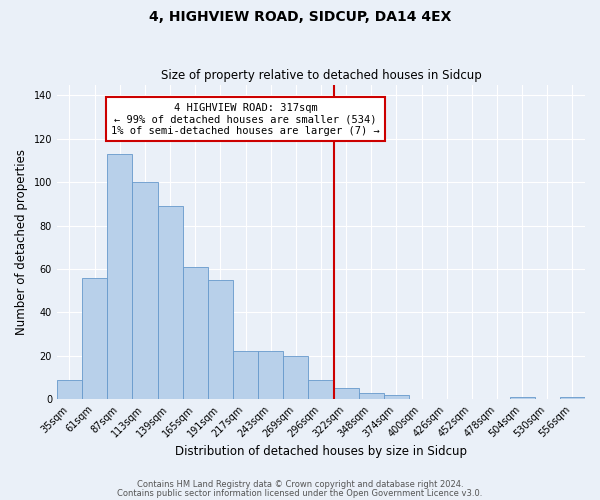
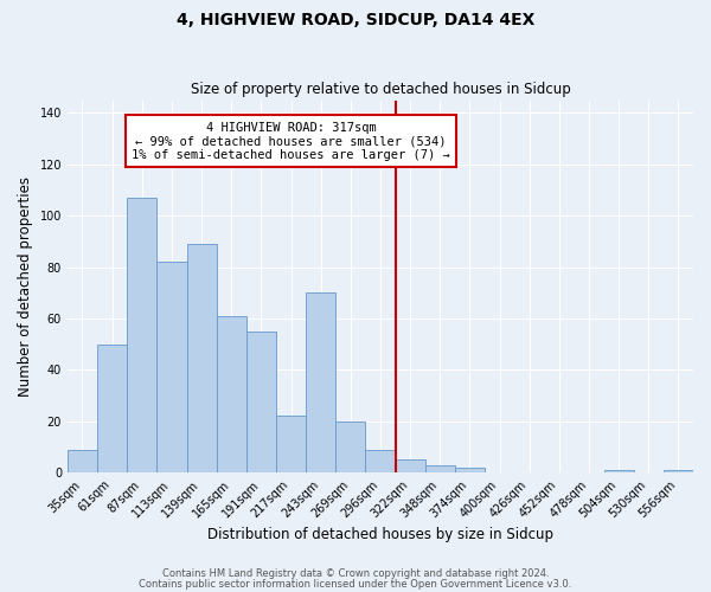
61sqm: 56 -> 50
87sqm: 113 -> 107
113sqm: 100 -> 82
243sqm: 22 -> 70
